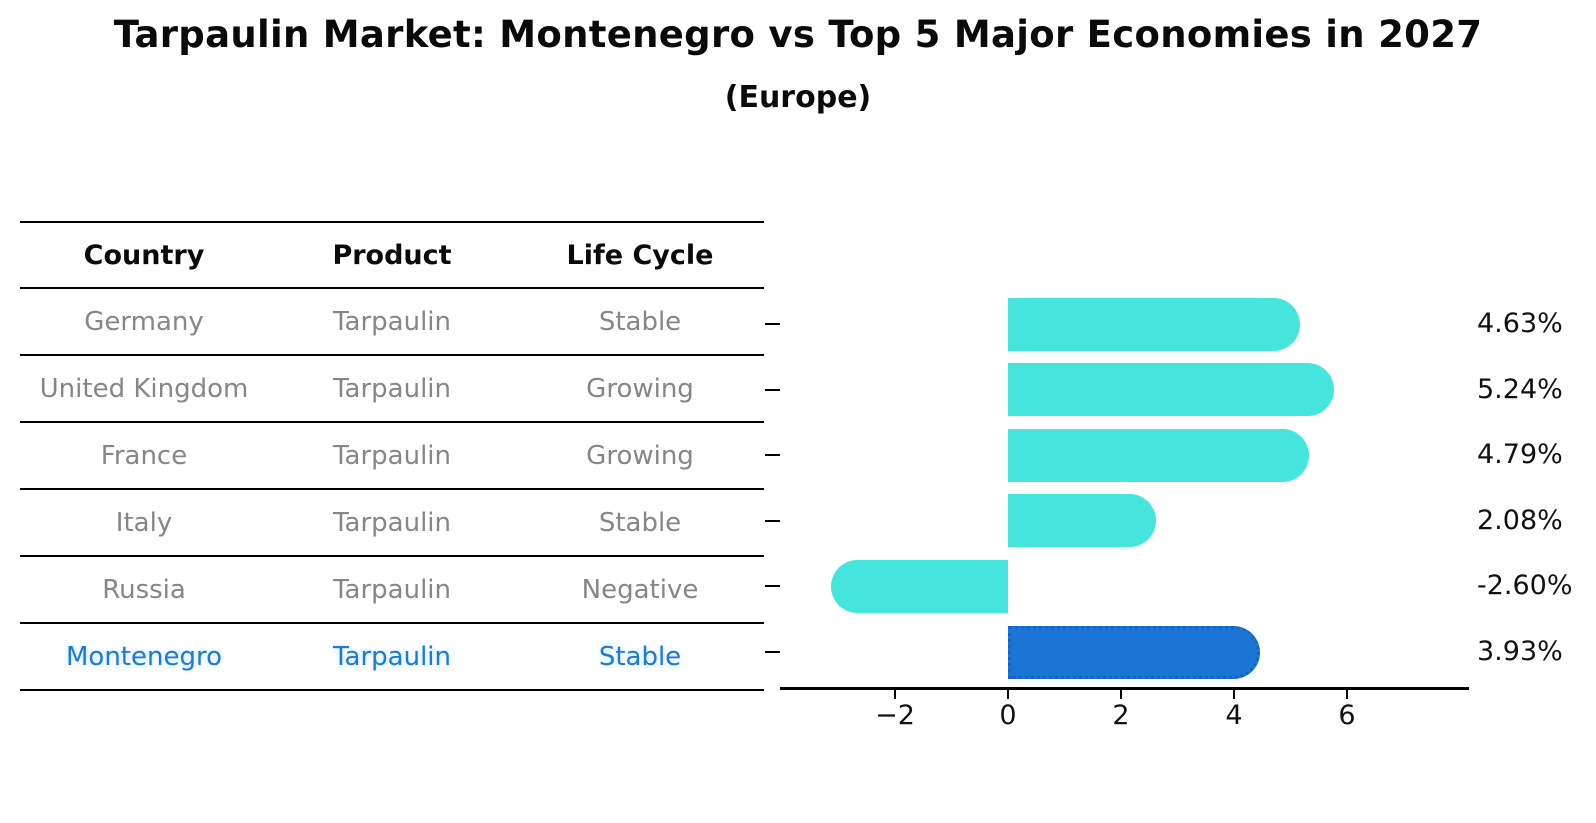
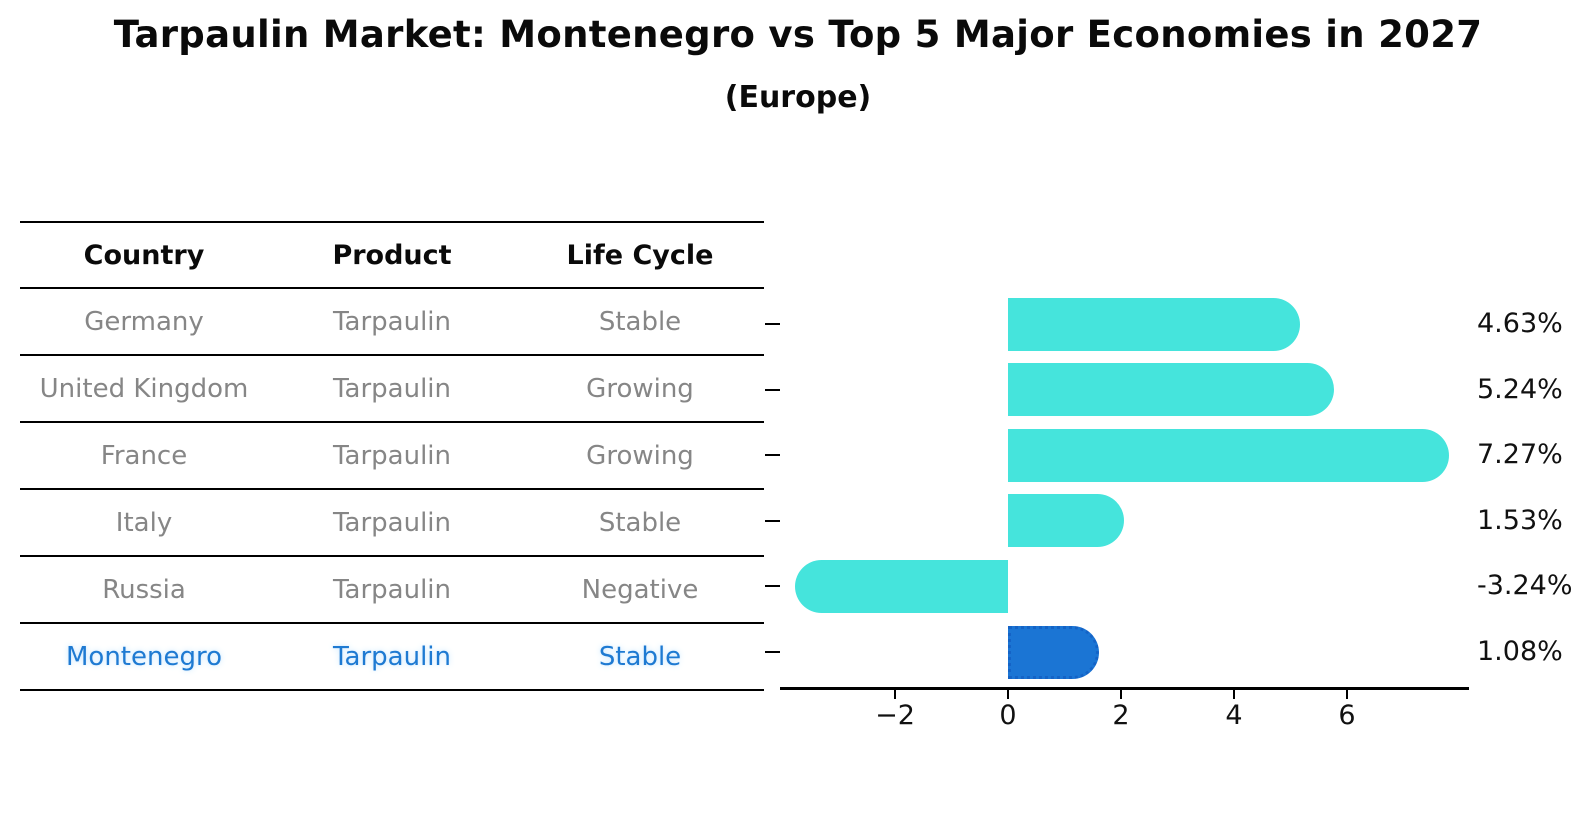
France: 4.79% -> 7.27%
Italy: 2.08% -> 1.53%
Russia: -2.60% -> -3.24%
Montenegro: 3.93% -> 1.08%
